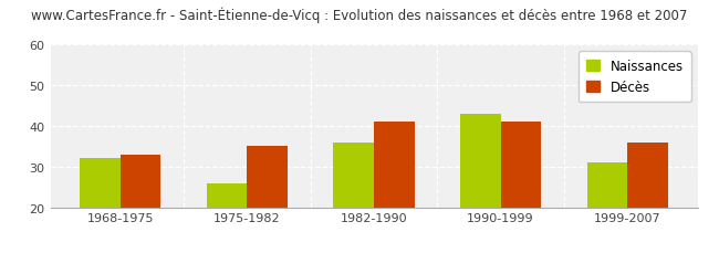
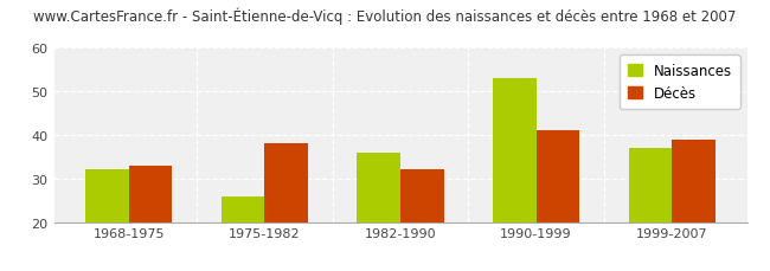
Décès/1975-1982: 35 -> 38
Décès/1982-1990: 41 -> 32
Naissances/1990-1999: 43 -> 53
Naissances/1999-2007: 31 -> 37
Décès/1999-2007: 36 -> 39
